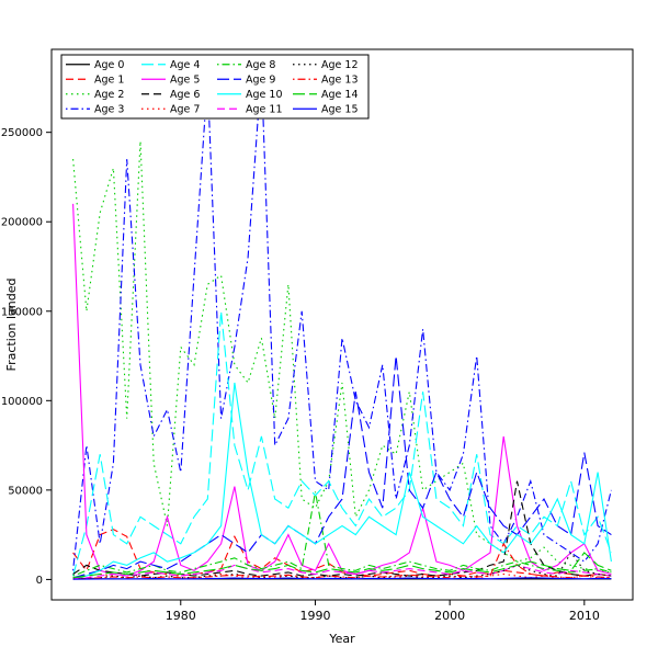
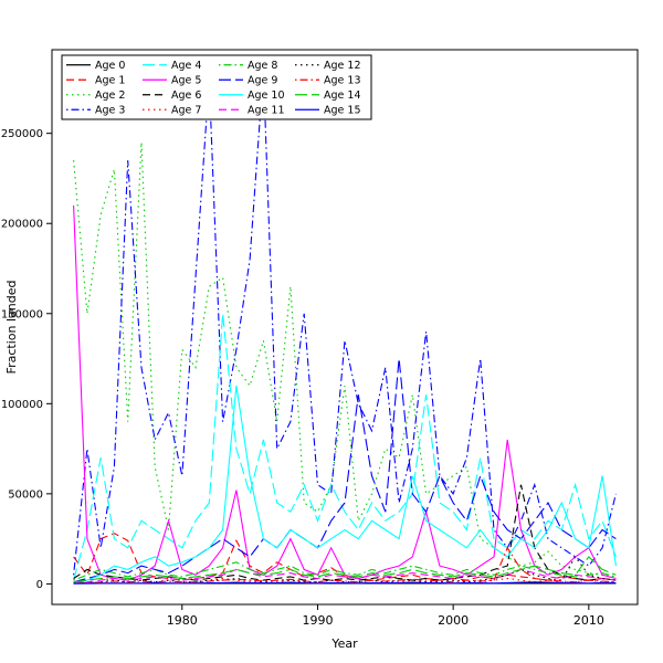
Age 4/1990: 47000 -> 35000
Age 8/1990: 49000 -> 5000
Age 9/2010: 71000 -> 20000
